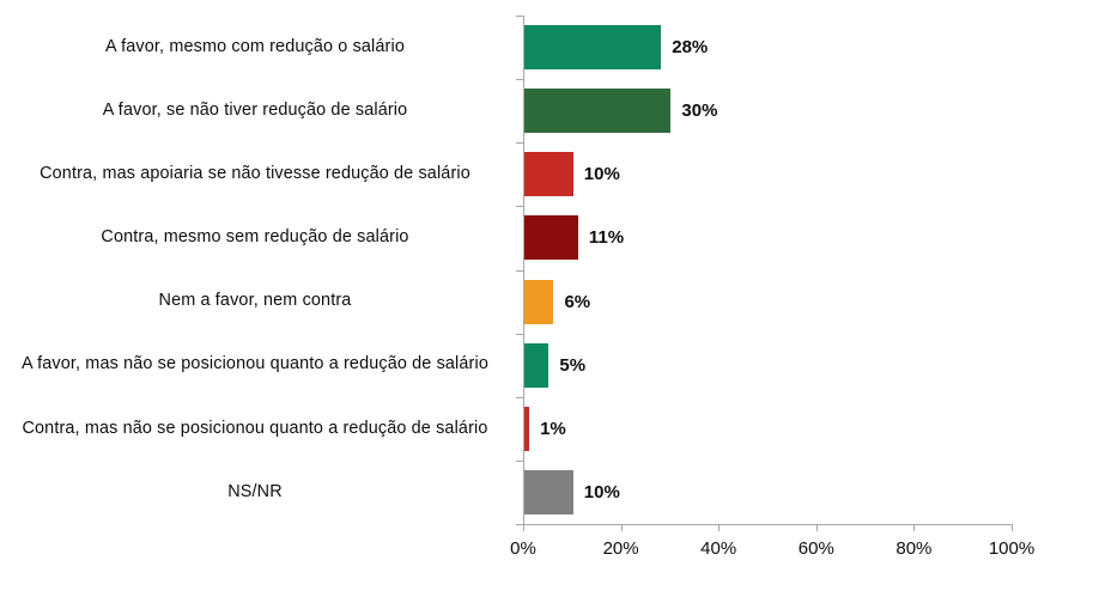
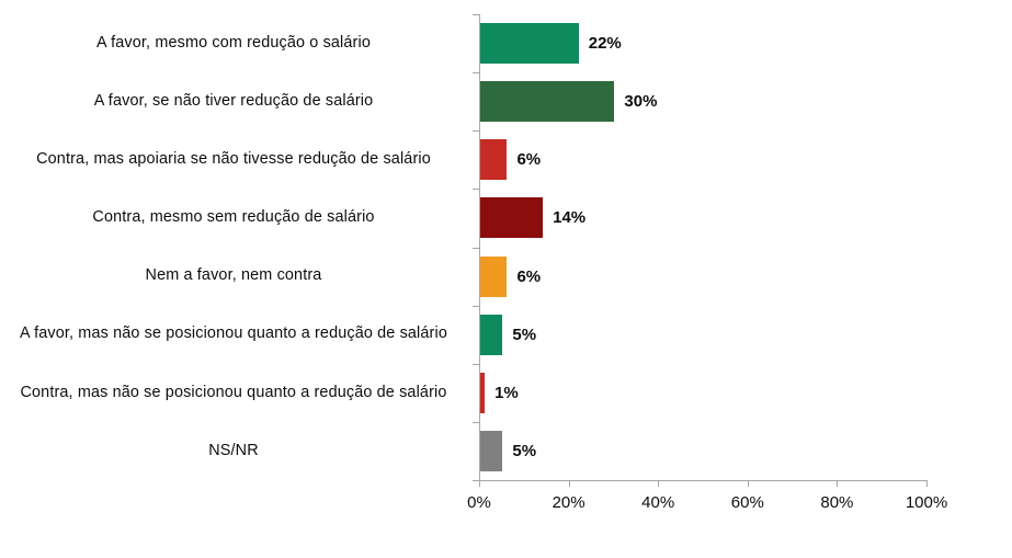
A favor, mesmo com redução o salário: 28% -> 22%
Contra, mas apoiaria se não tivesse redução de salário: 10% -> 6%
Contra, mesmo sem redução de salário: 11% -> 14%
NS/NR: 10% -> 5%
